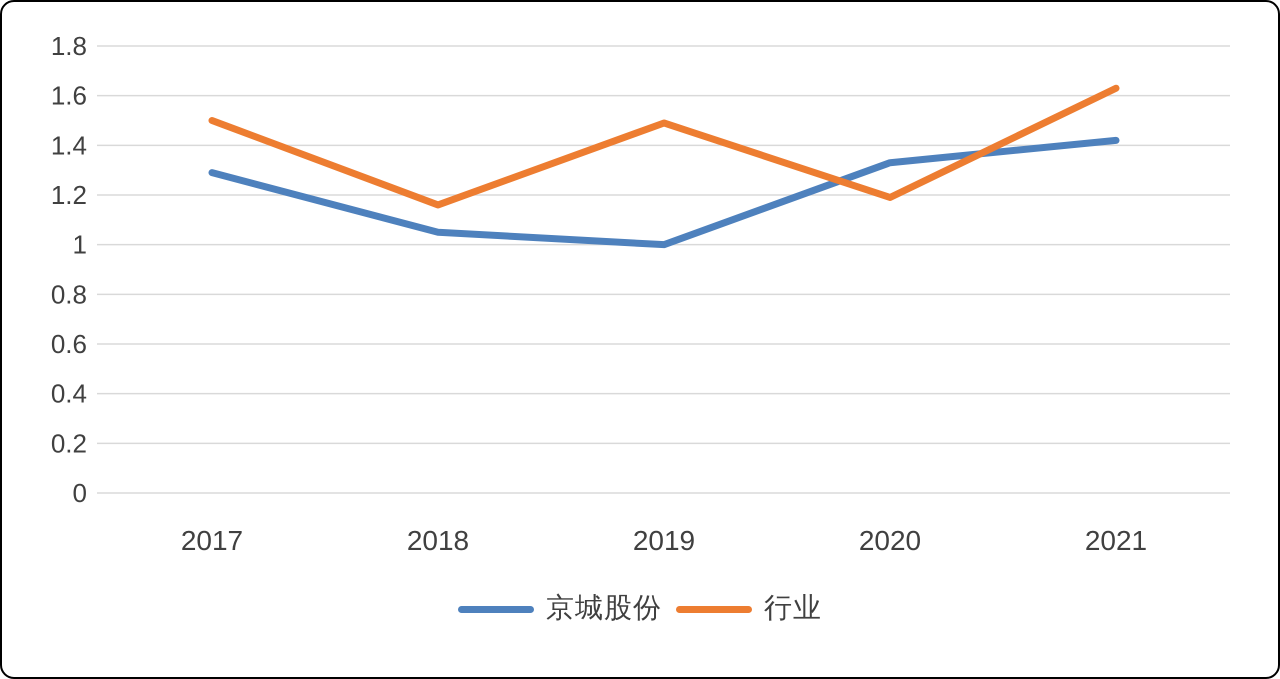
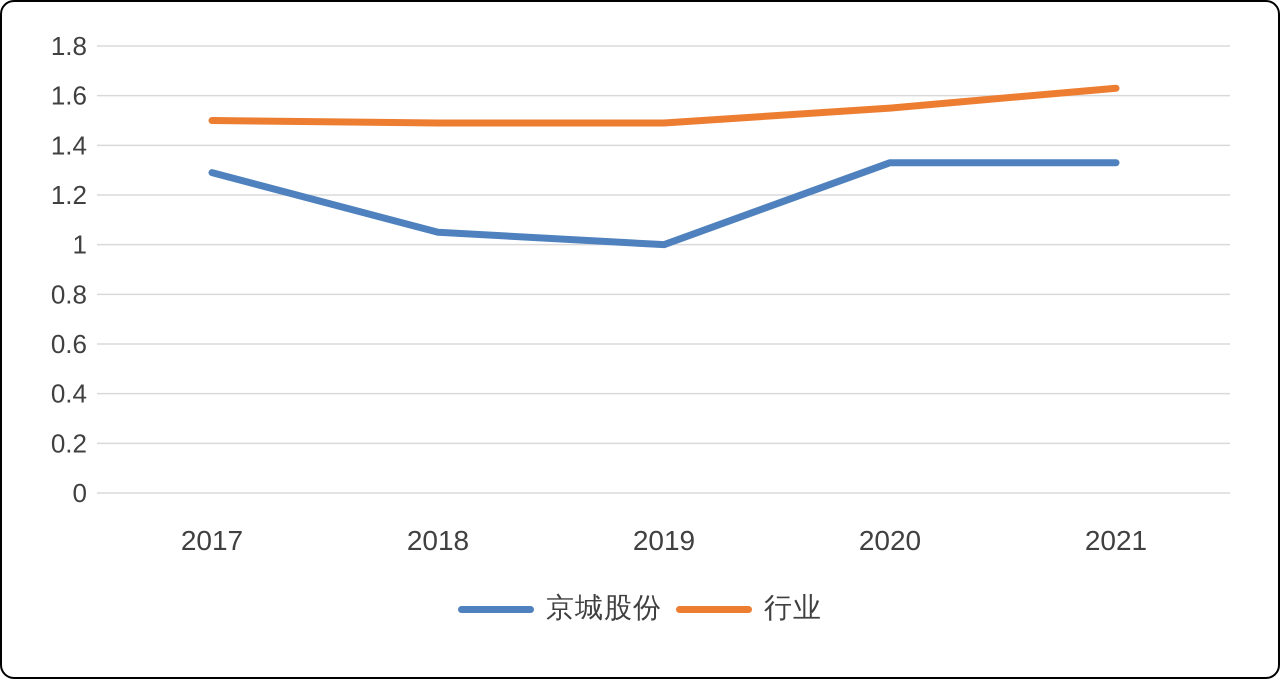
行业/2018: 1.16 -> 1.49
行业/2020: 1.19 -> 1.55
京城股份/2021: 1.42 -> 1.33
